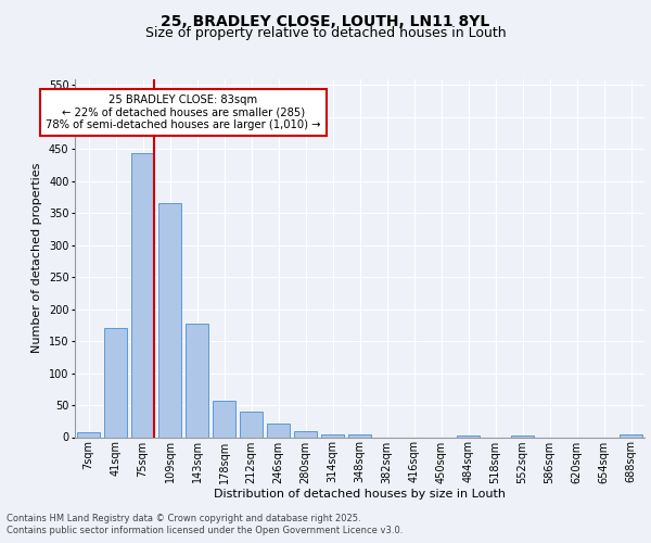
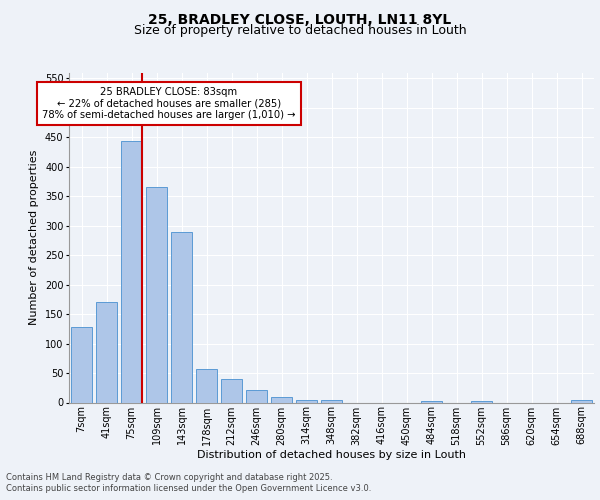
7sqm: 8 -> 128
143sqm: 178 -> 290
